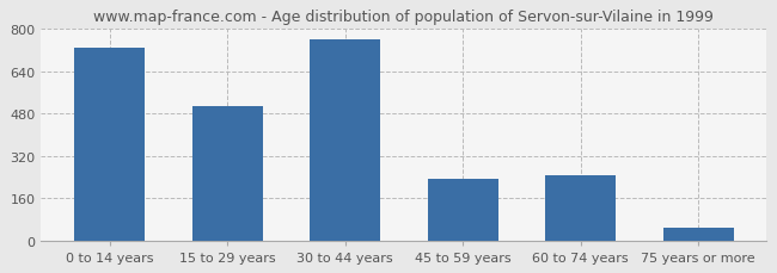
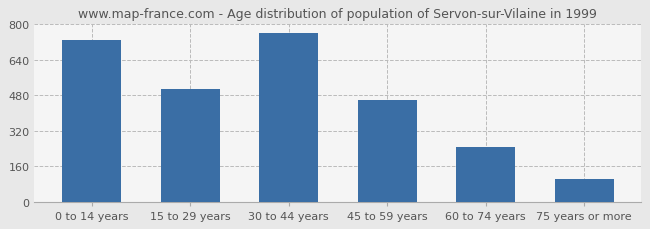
45 to 59 years: 235 -> 460
75 years or more: 50 -> 100
